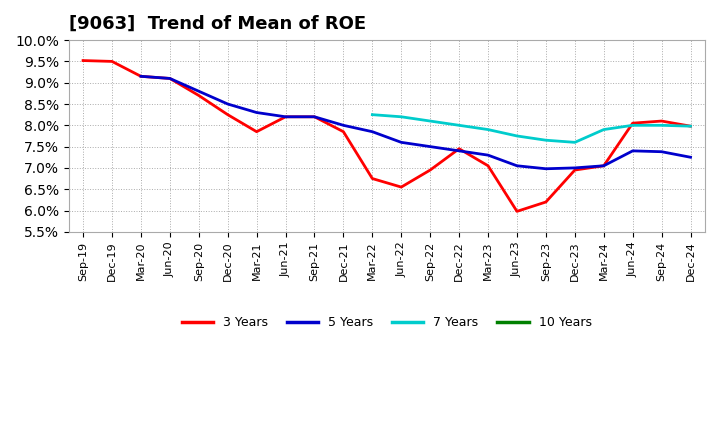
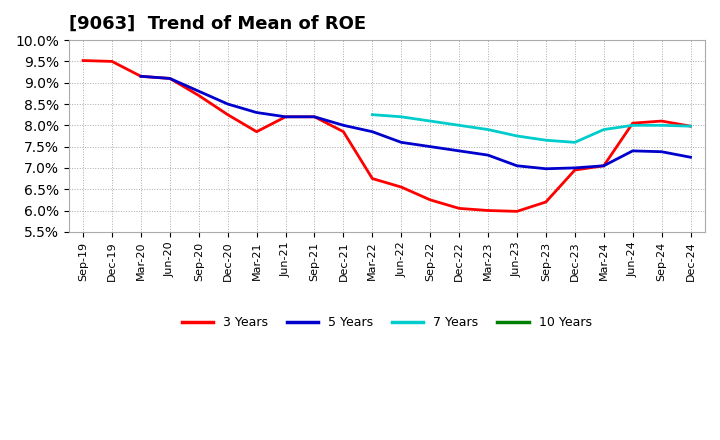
3 Years/Sep-22: 6.95% -> 6.25%
3 Years/Dec-22: 7.45% -> 6.05%
3 Years/Mar-23: 7.05% -> 6.00%
